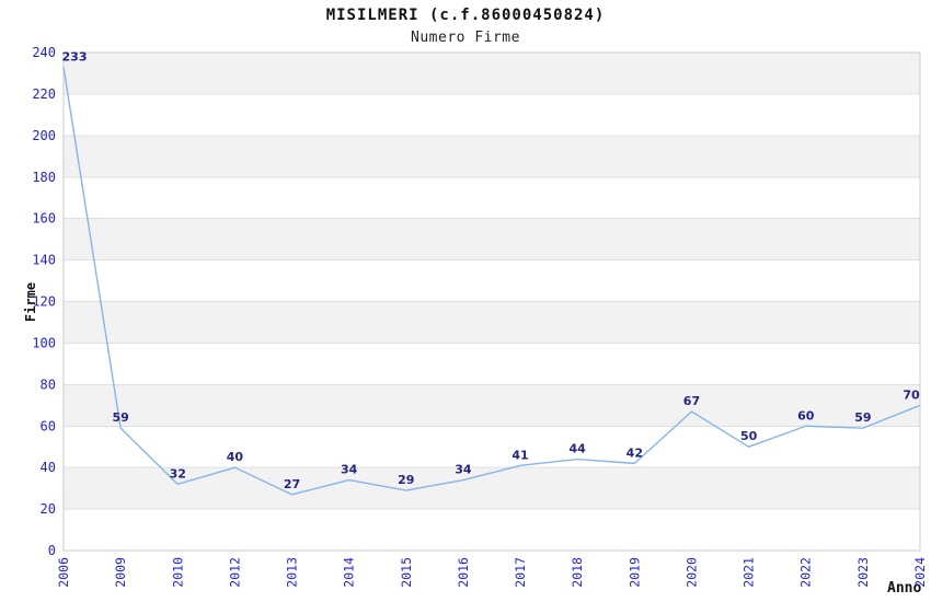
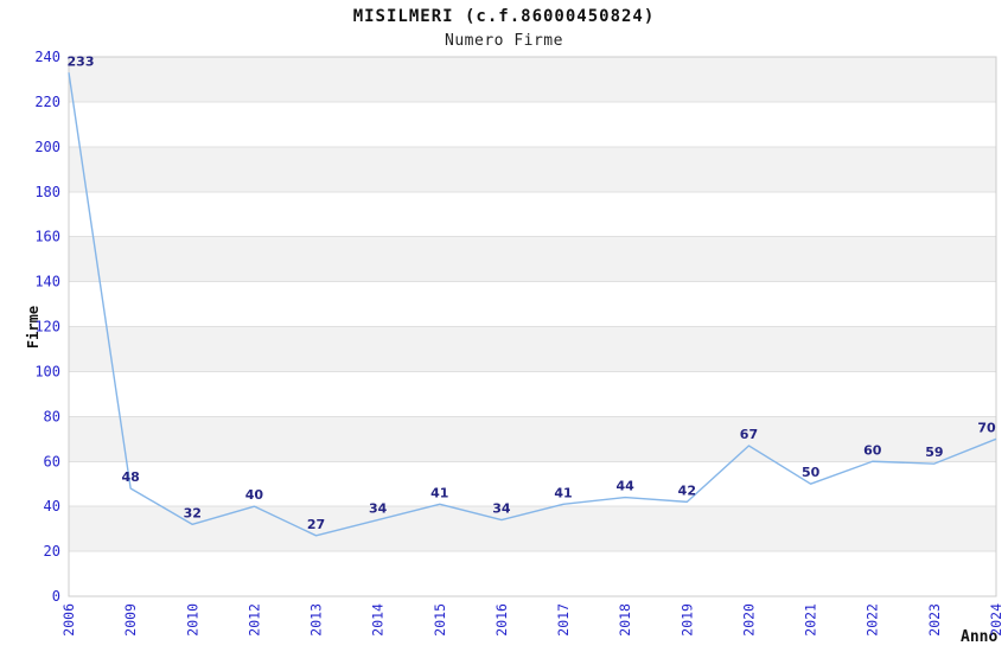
2009: 59 -> 48
2015: 29 -> 41
